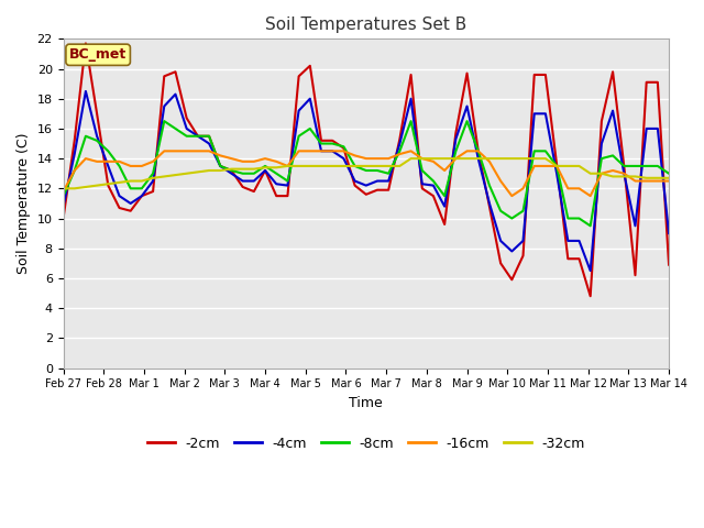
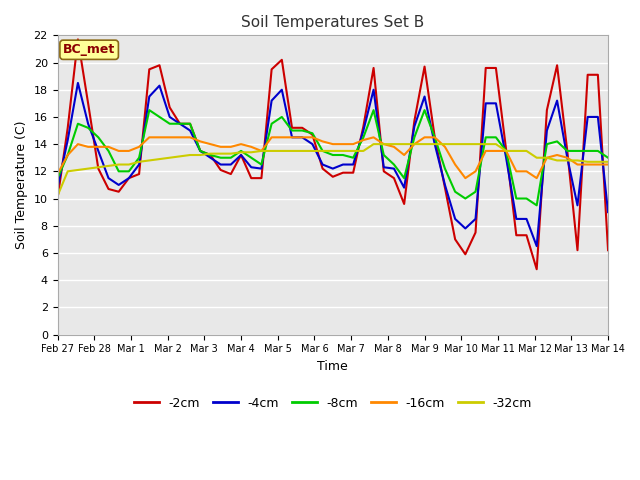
-32cm/Feb 27: 12.0 -> 10.2
-2cm/Mar 14: 6.9 -> 6.2
